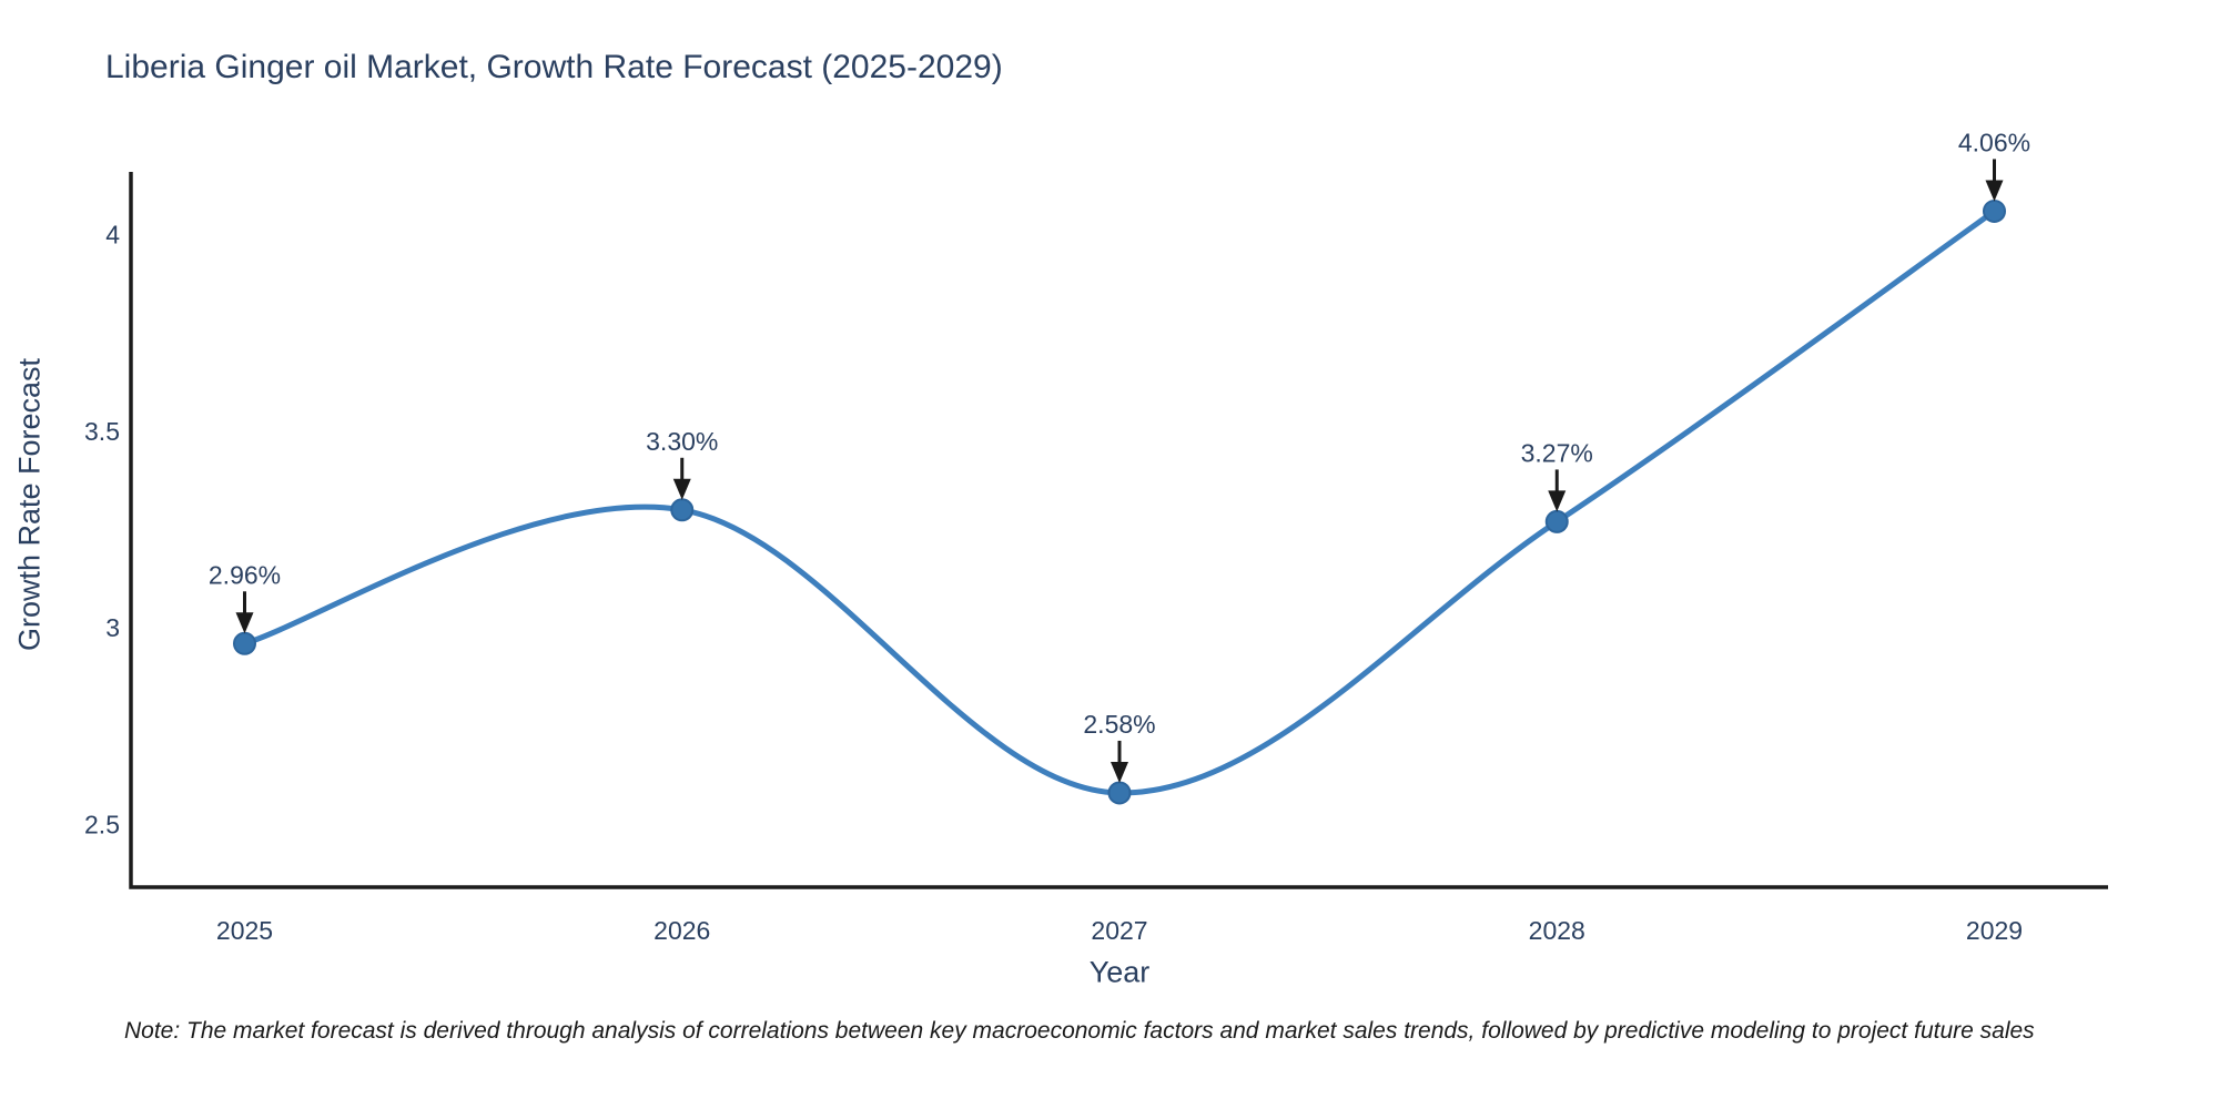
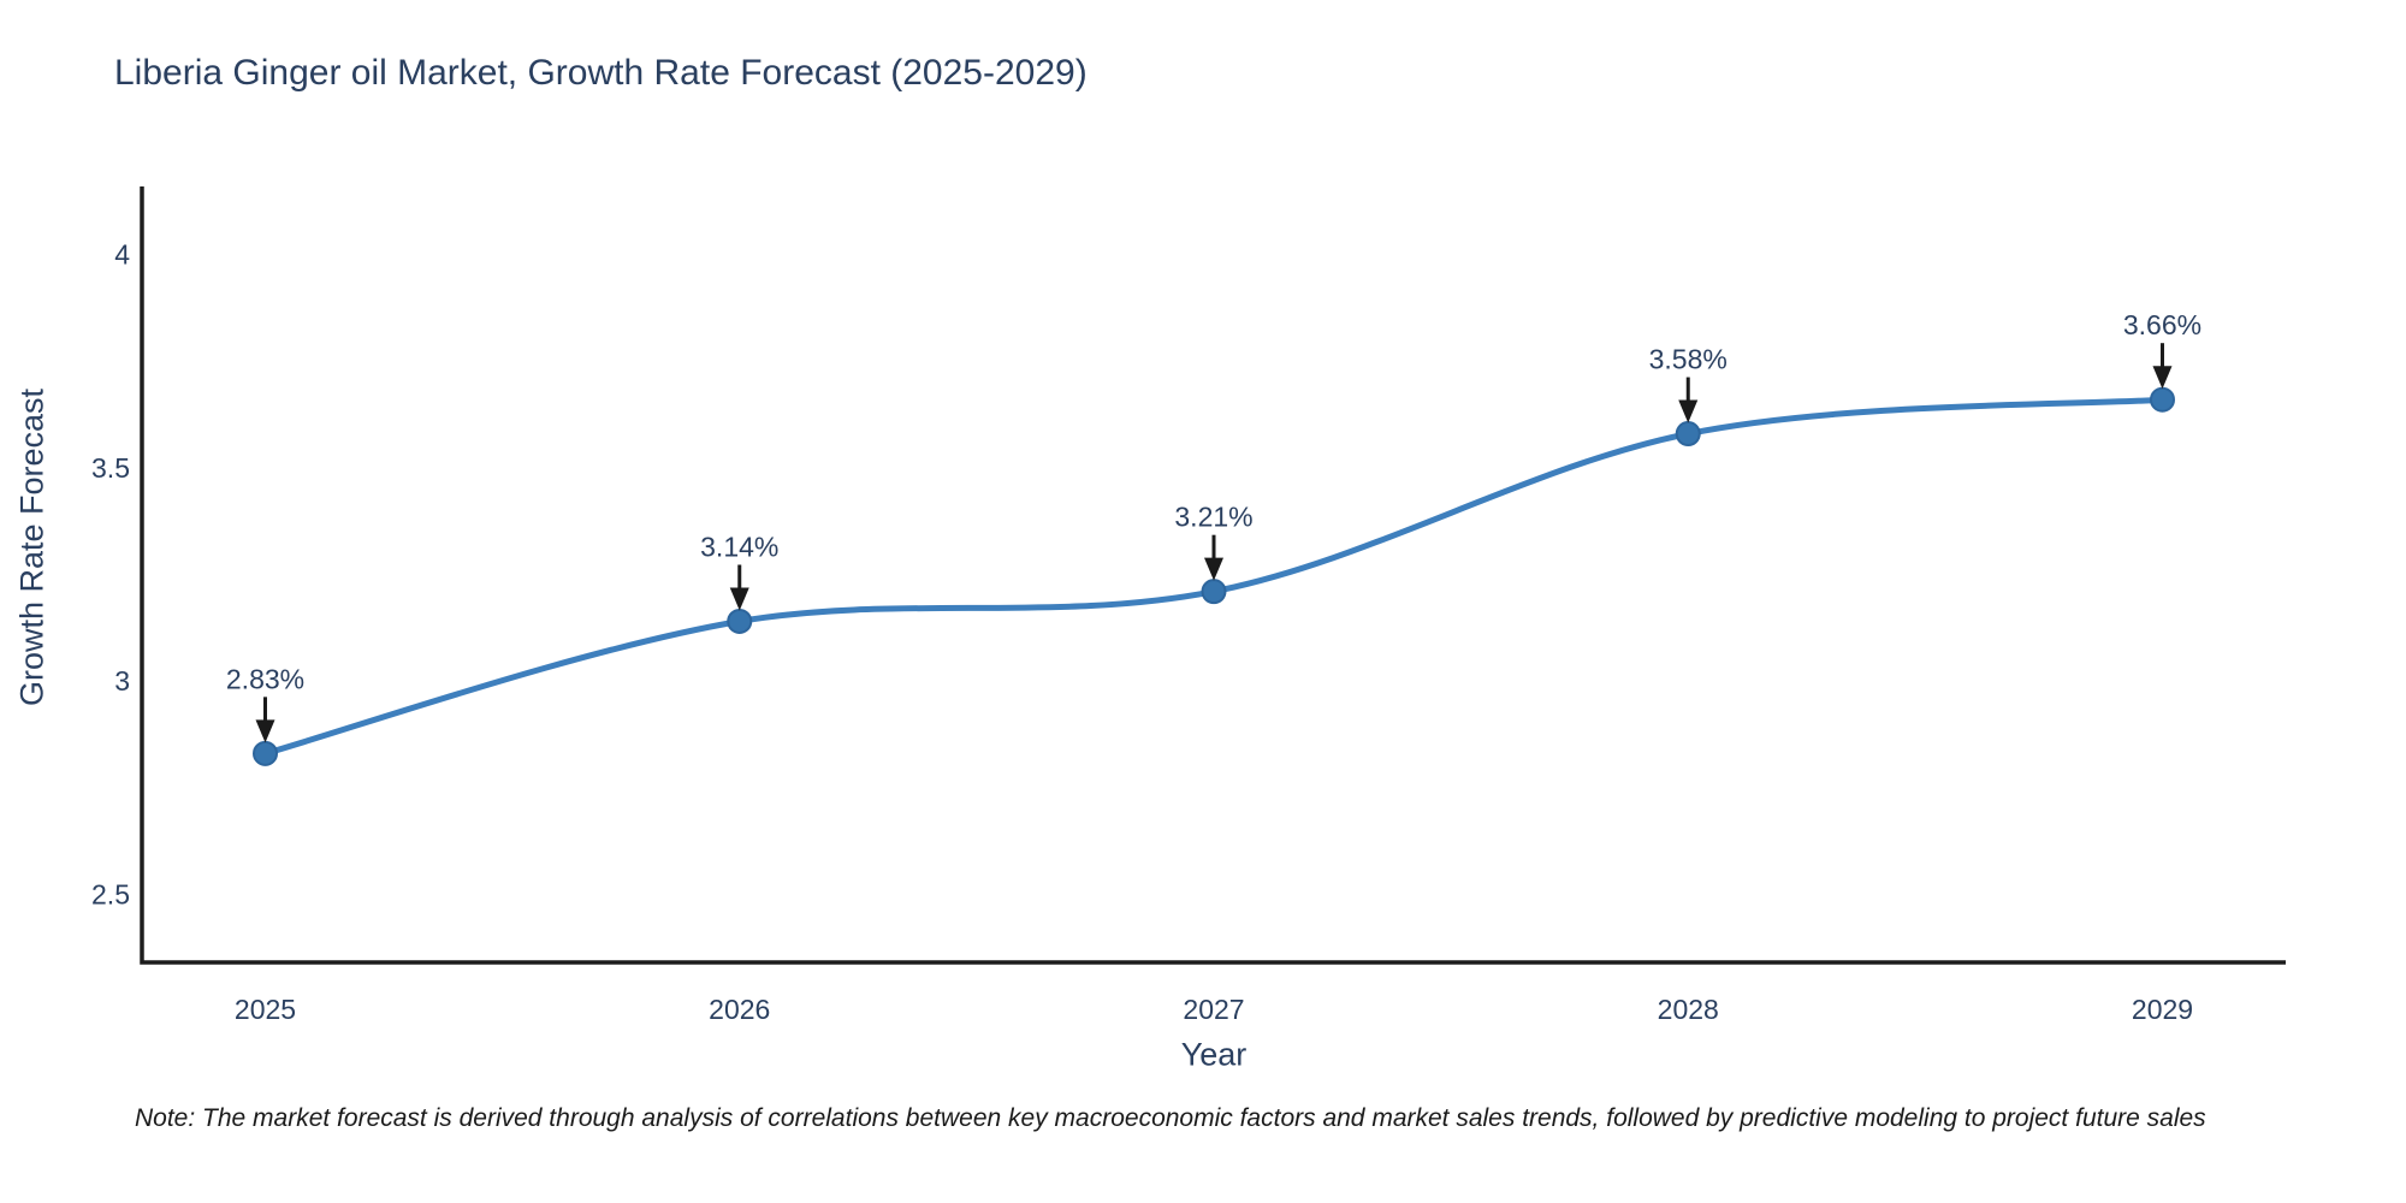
2025: 2.96% -> 2.83%
2026: 3.30% -> 3.14%
2027: 2.58% -> 3.21%
2028: 3.27% -> 3.58%
2029: 4.06% -> 3.66%
